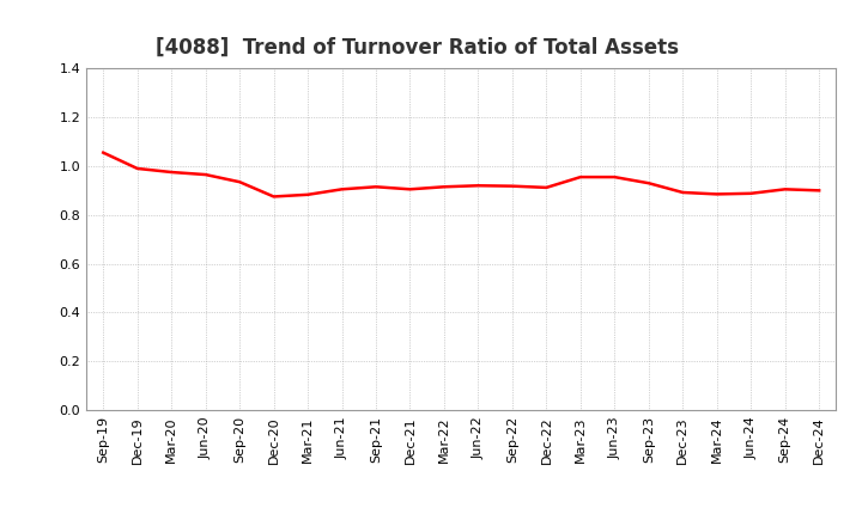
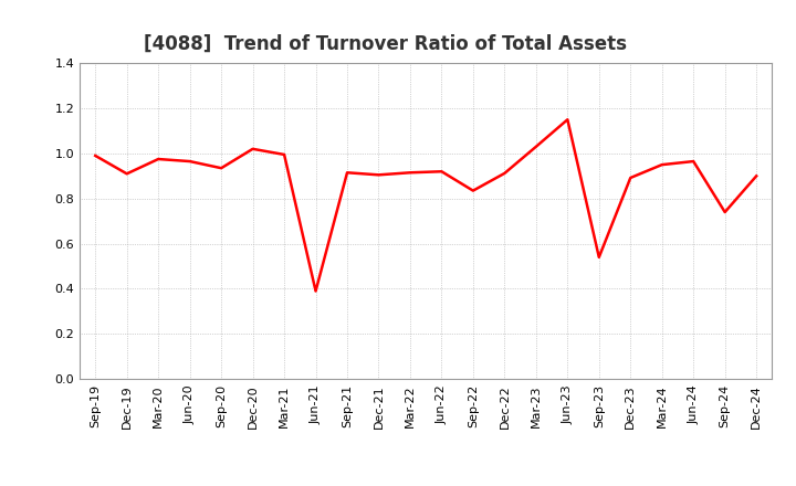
Sep-19: 1.055 -> 0.990
Dec-19: 0.990 -> 0.910
Dec-20: 0.875 -> 1.020
Mar-21: 0.883 -> 0.995
Jun-21: 0.905 -> 0.390
Sep-22: 0.918 -> 0.835
Mar-23: 0.955 -> 1.030
Jun-23: 0.955 -> 1.150
Sep-23: 0.930 -> 0.540
Mar-24: 0.885 -> 0.950
Jun-24: 0.888 -> 0.965
Sep-24: 0.905 -> 0.740
